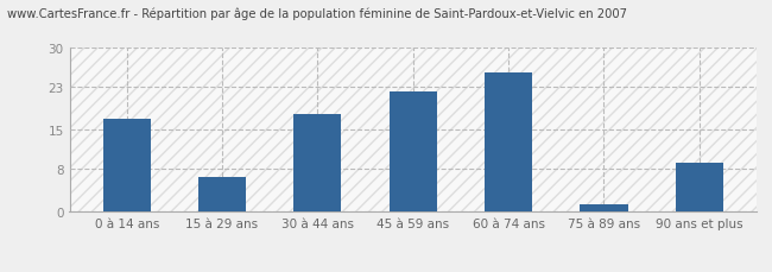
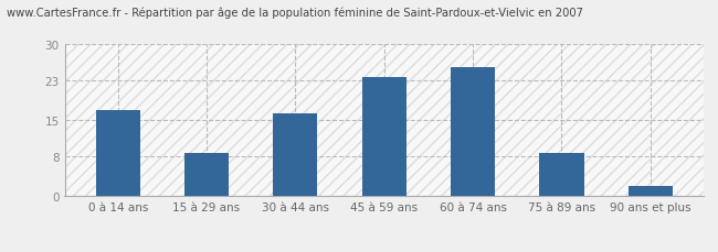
15 à 29 ans: 6.5 -> 8.5
30 à 44 ans: 18.0 -> 16.5
45 à 59 ans: 22.0 -> 23.5
75 à 89 ans: 1.5 -> 8.5
90 ans et plus: 9.0 -> 2.0
